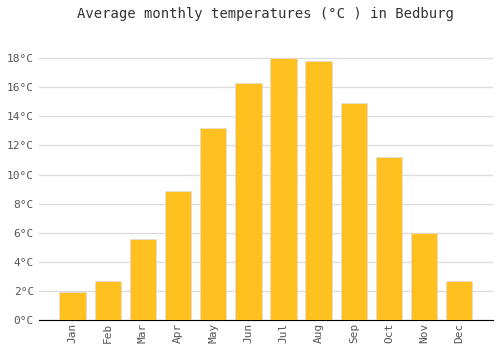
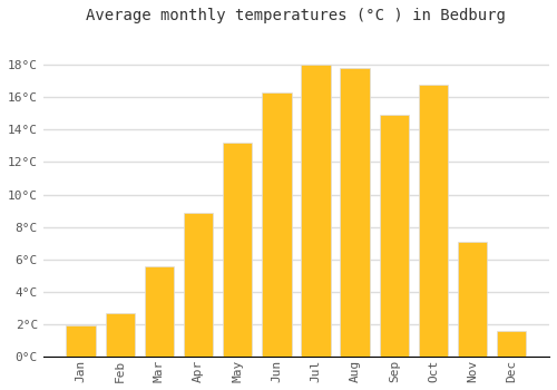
Oct: 11.2°C -> 16.8°C
Nov: 6.0°C -> 7.1°C
Dec: 2.7°C -> 1.6°C
